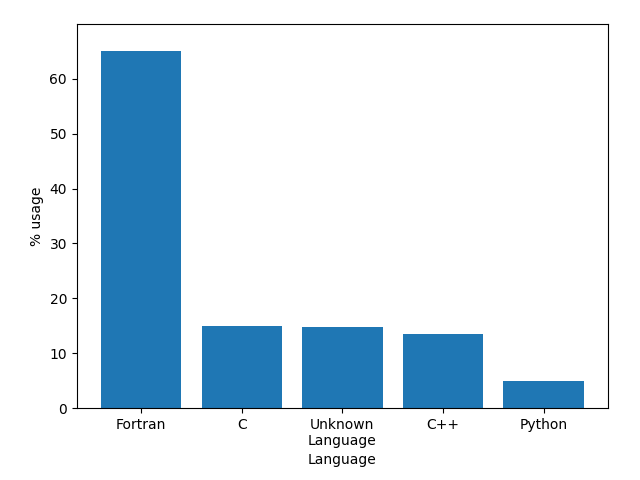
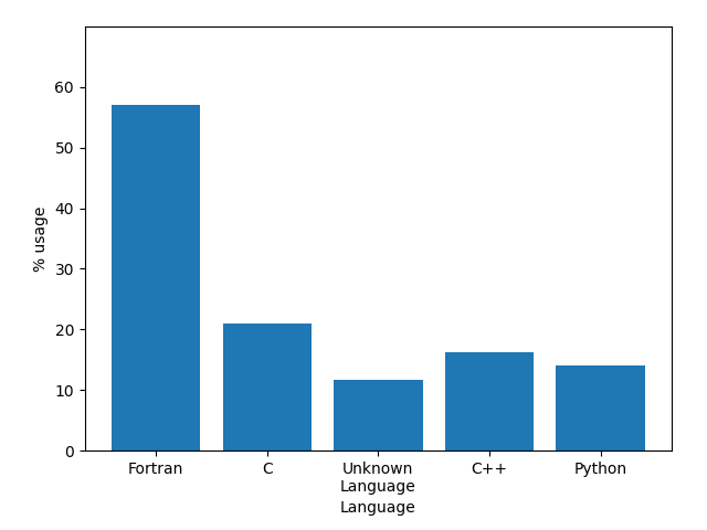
Fortran: 65.0 -> 57.0
C: 15.0 -> 21.0
Unknown Language: 14.8 -> 11.6
C++: 13.5 -> 16.2
Python: 5.0 -> 14.0
